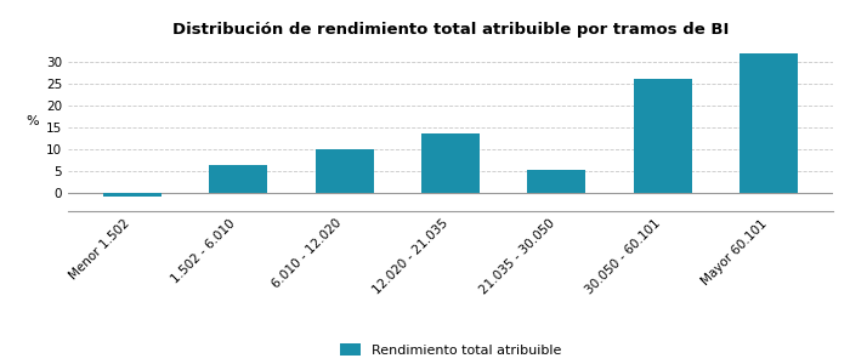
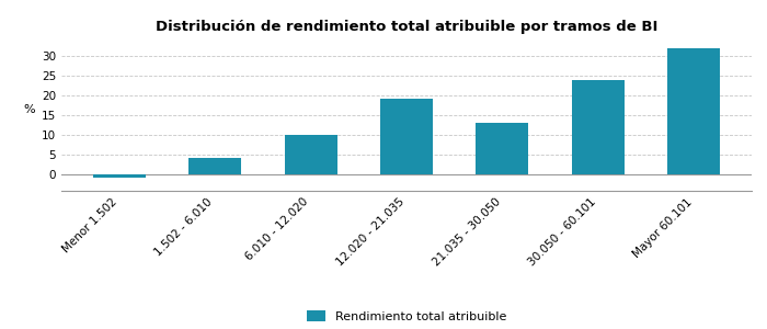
1.502 - 6.010: 6.5 -> 4.3
12.020 - 21.035: 13.5 -> 19.0
21.035 - 30.050: 5.5 -> 13.1
30.050 - 60.101: 26.0 -> 23.8
